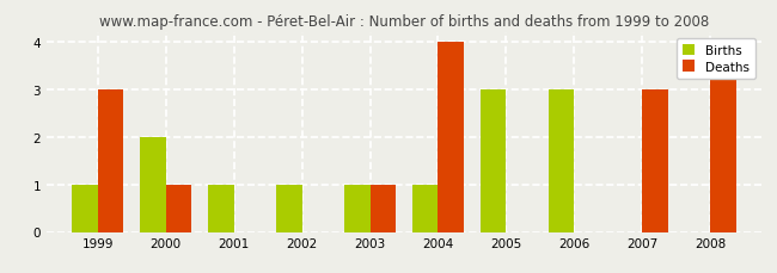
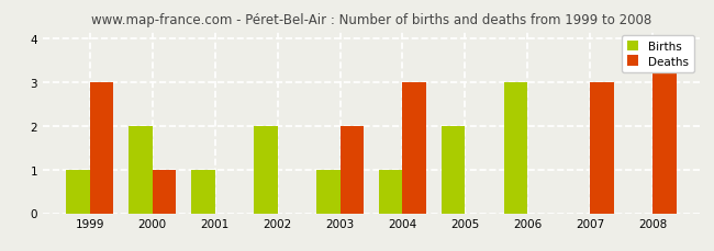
Births/2002: 1 -> 2
Deaths/2003: 1 -> 2
Deaths/2004: 4 -> 3
Births/2005: 3 -> 2
